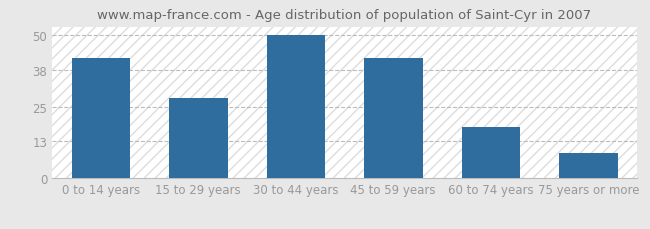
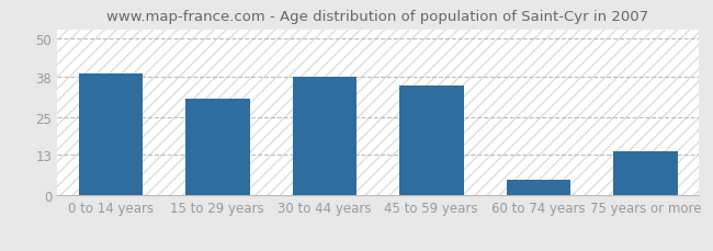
0 to 14 years: 42 -> 39
15 to 29 years: 28 -> 31
30 to 44 years: 50 -> 38
45 to 59 years: 42 -> 35
60 to 74 years: 18 -> 5
75 years or more: 9 -> 14
